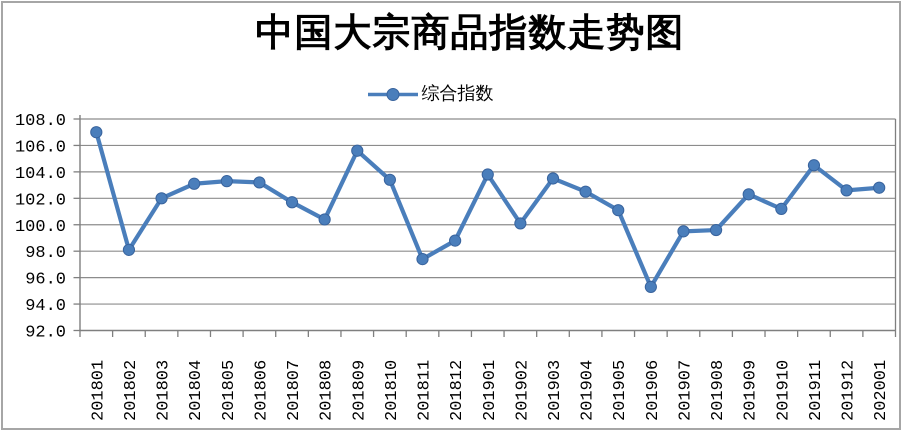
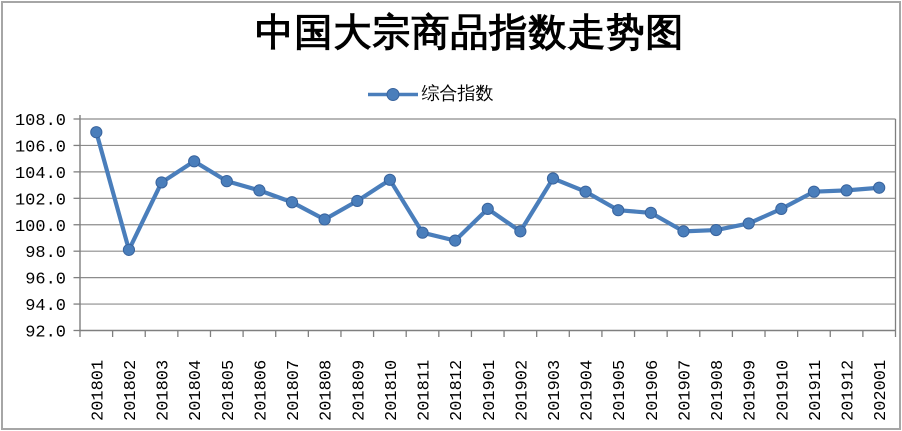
201803: 102.0 -> 103.2
201804: 103.1 -> 104.8
201806: 103.2 -> 102.6
201809: 105.6 -> 101.8
201811: 97.4 -> 99.4
201901: 103.8 -> 101.2
201902: 100.1 -> 99.5
201906: 95.3 -> 100.9
201909: 102.3 -> 100.1
201911: 104.5 -> 102.5
